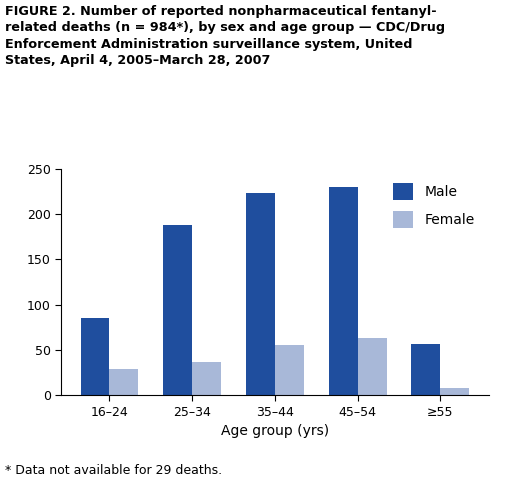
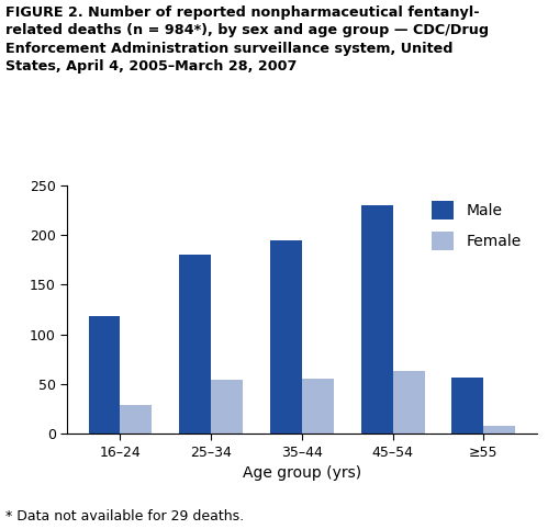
Male/16–24: 85 -> 118
Male/25–34: 188 -> 180
Female/25–34: 37 -> 54
Male/35–44: 223 -> 194
